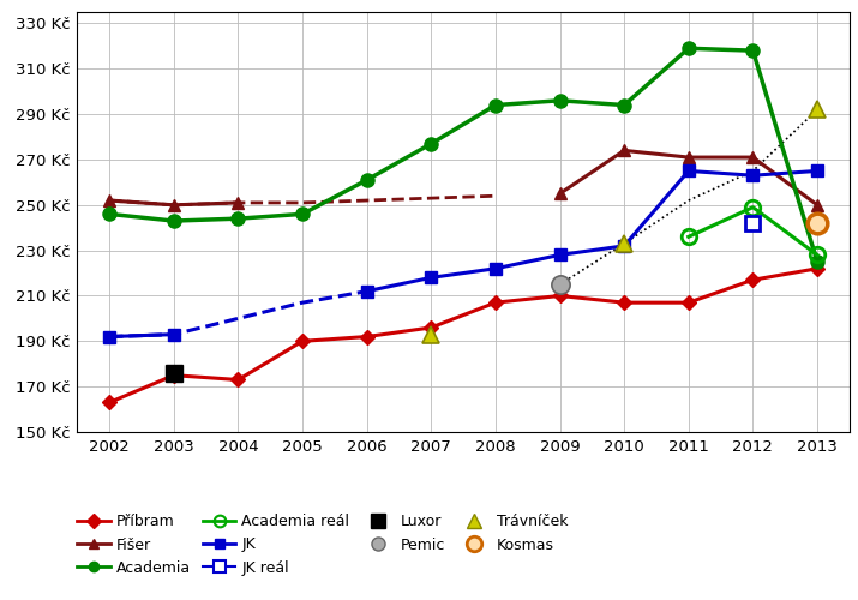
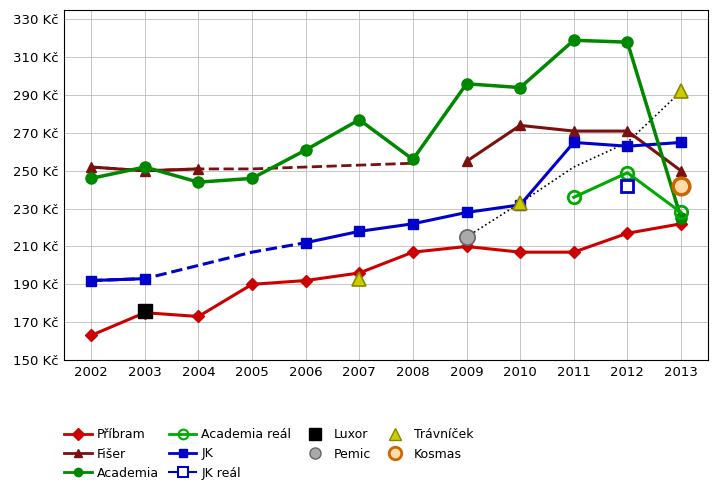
Academia/2003: 243 Kč -> 252 Kč
Academia/2008: 294 Kč -> 256 Kč
